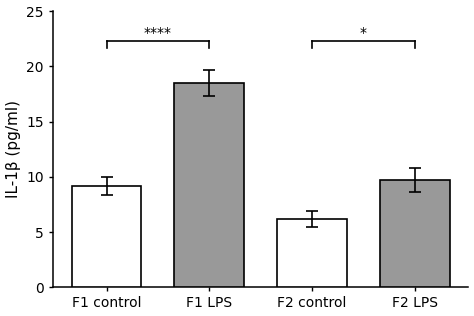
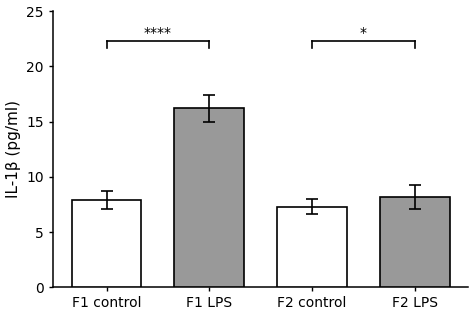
F1 control: 9.2 -> 7.9
F1 LPS: 18.5 -> 16.2
F2 control: 6.2 -> 7.3
F2 LPS: 9.7 -> 8.2
